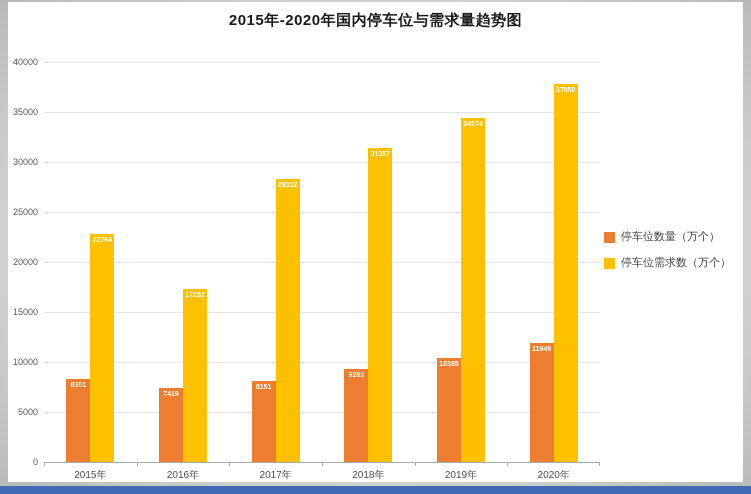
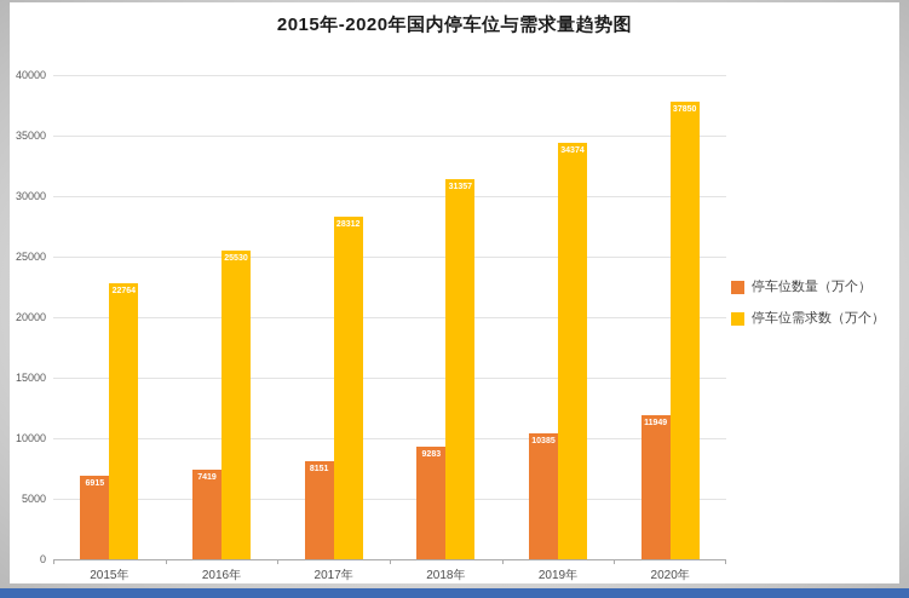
停车位数量（万个）/2015年: 8301 -> 6915
停车位需求数（万个）/2016年: 17282 -> 25530
